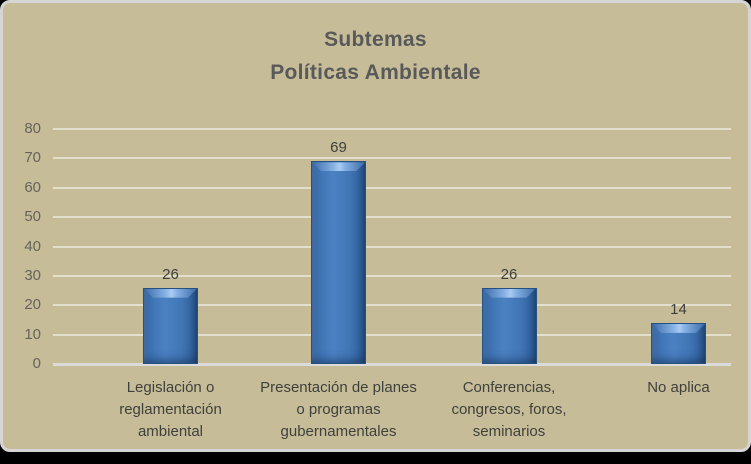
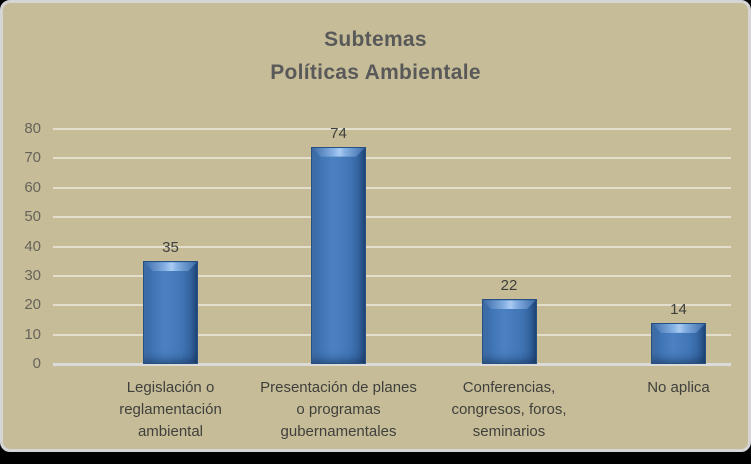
Legislación o reglamentación ambiental: 26 -> 35
Presentación de planes o programas gubernamentales: 69 -> 74
Conferencias, congresos, foros, seminarios: 26 -> 22
